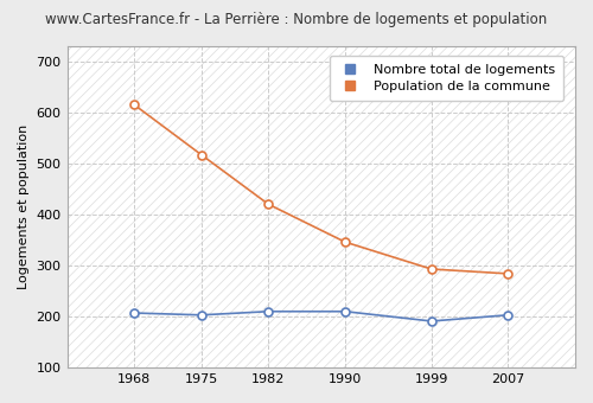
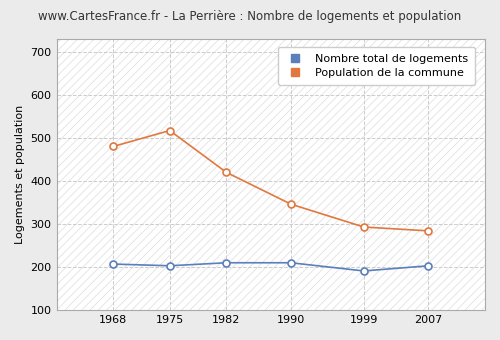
Population de la commune/1968: 615 -> 480
